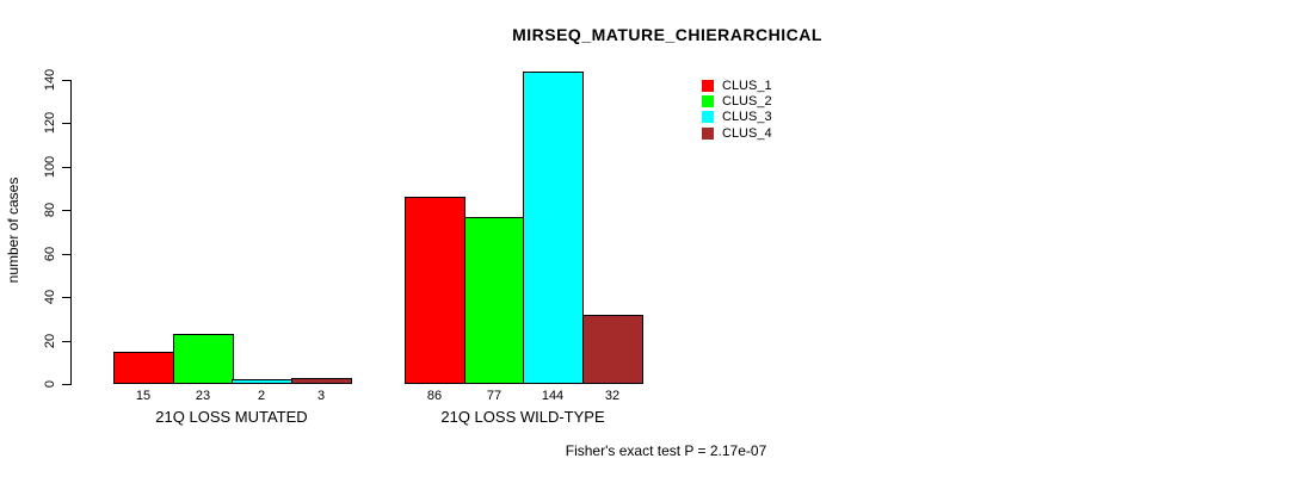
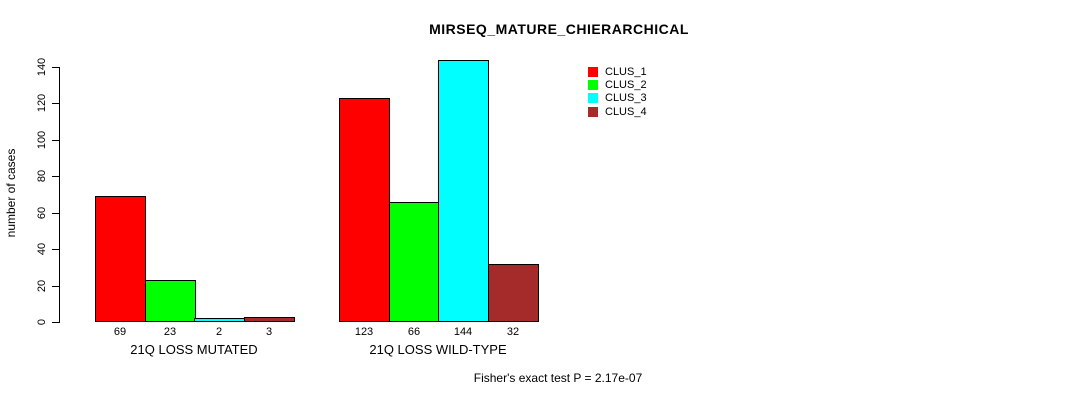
CLUS_1/21Q LOSS MUTATED: 15 -> 69
CLUS_1/21Q LOSS WILD-TYPE: 86 -> 123
CLUS_2/21Q LOSS WILD-TYPE: 77 -> 66
